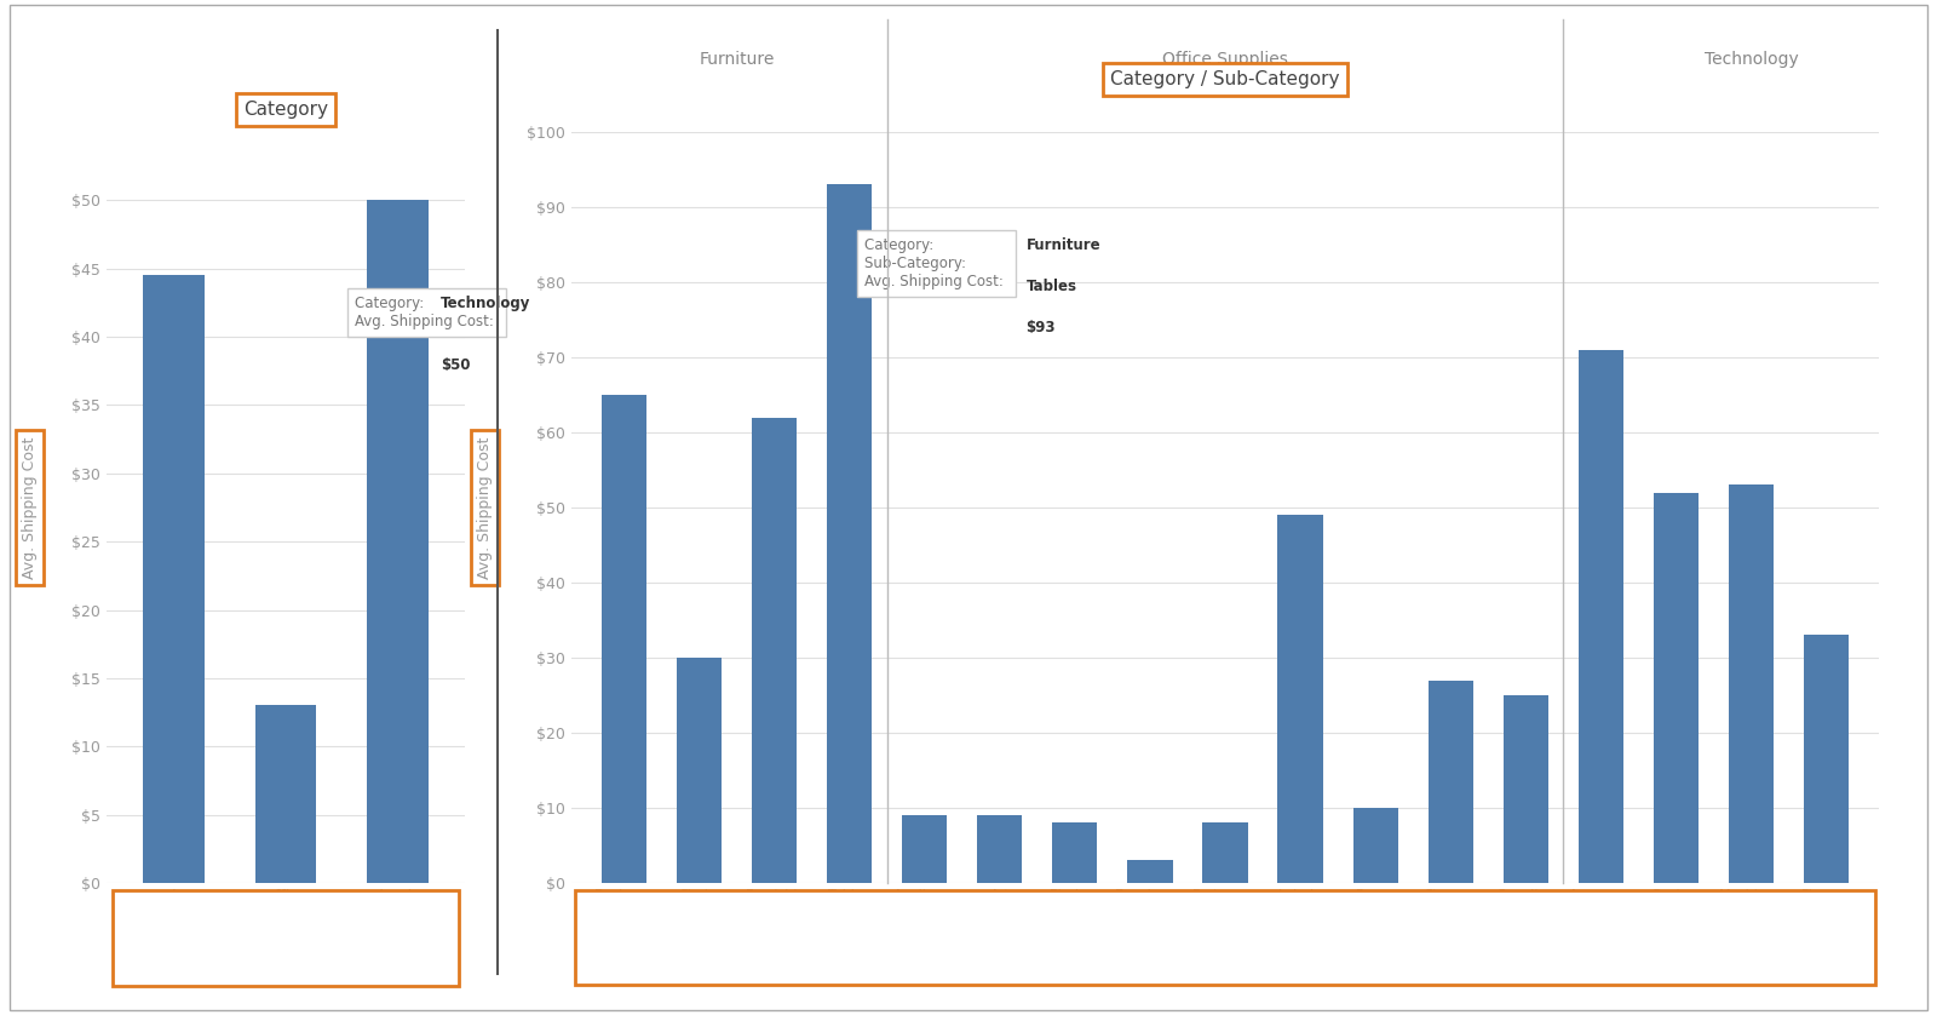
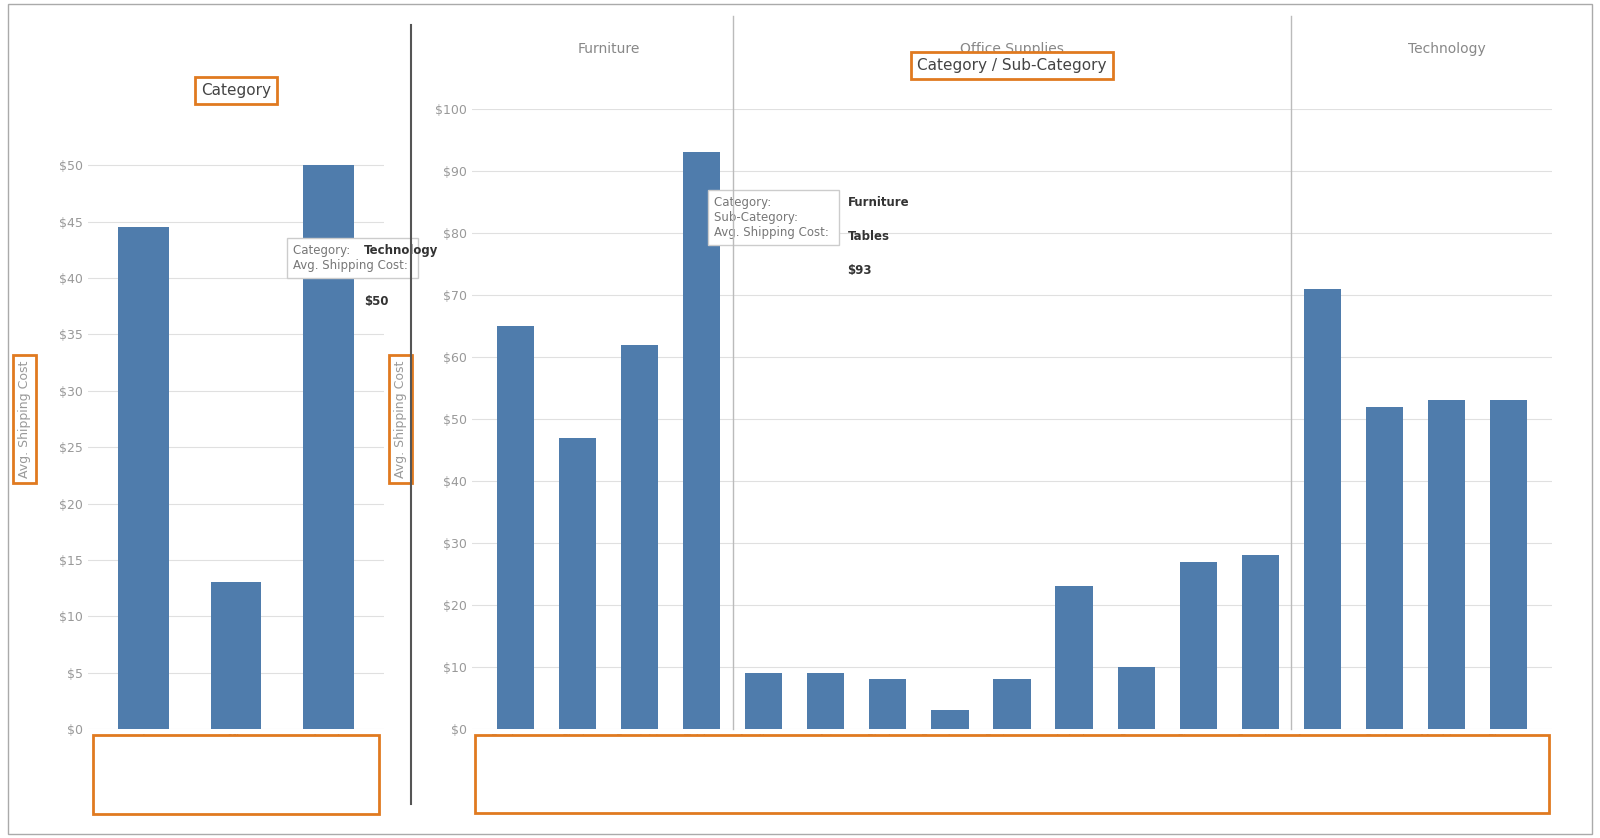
Category / Sub-Category/Chairs: $30 -> $47
Category / Sub-Category/Labels: $49 -> $23
Category / Sub-Category/Supplies: $25 -> $28
Category / Sub-Category/Phones: $33 -> $53
